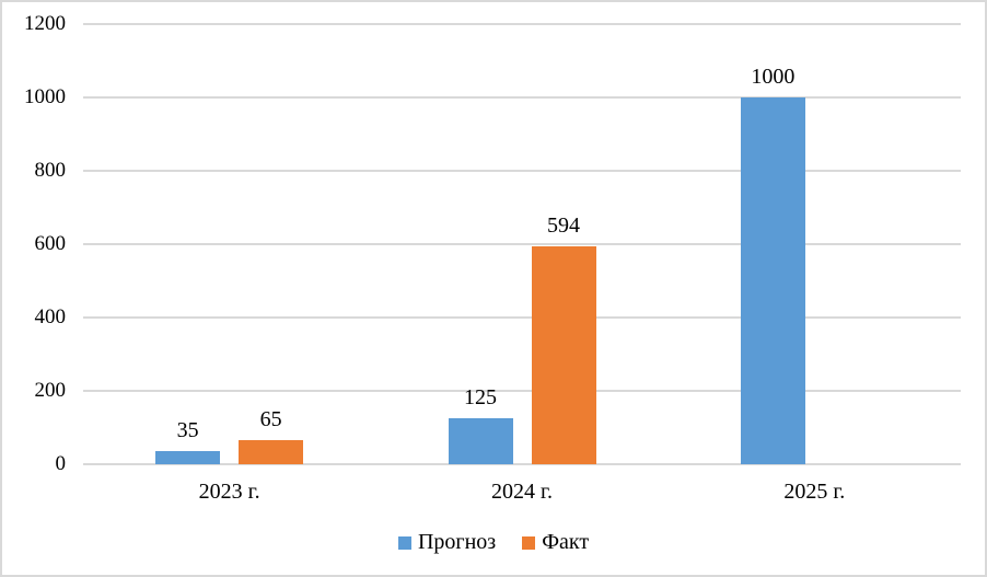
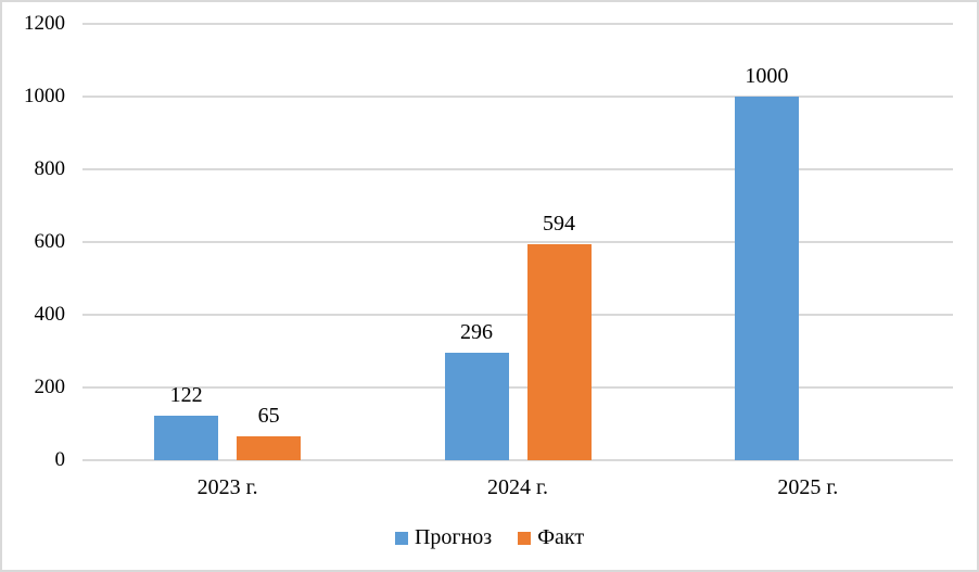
Прогноз/2023 г.: 35 -> 122
Прогноз/2024 г.: 125 -> 296
